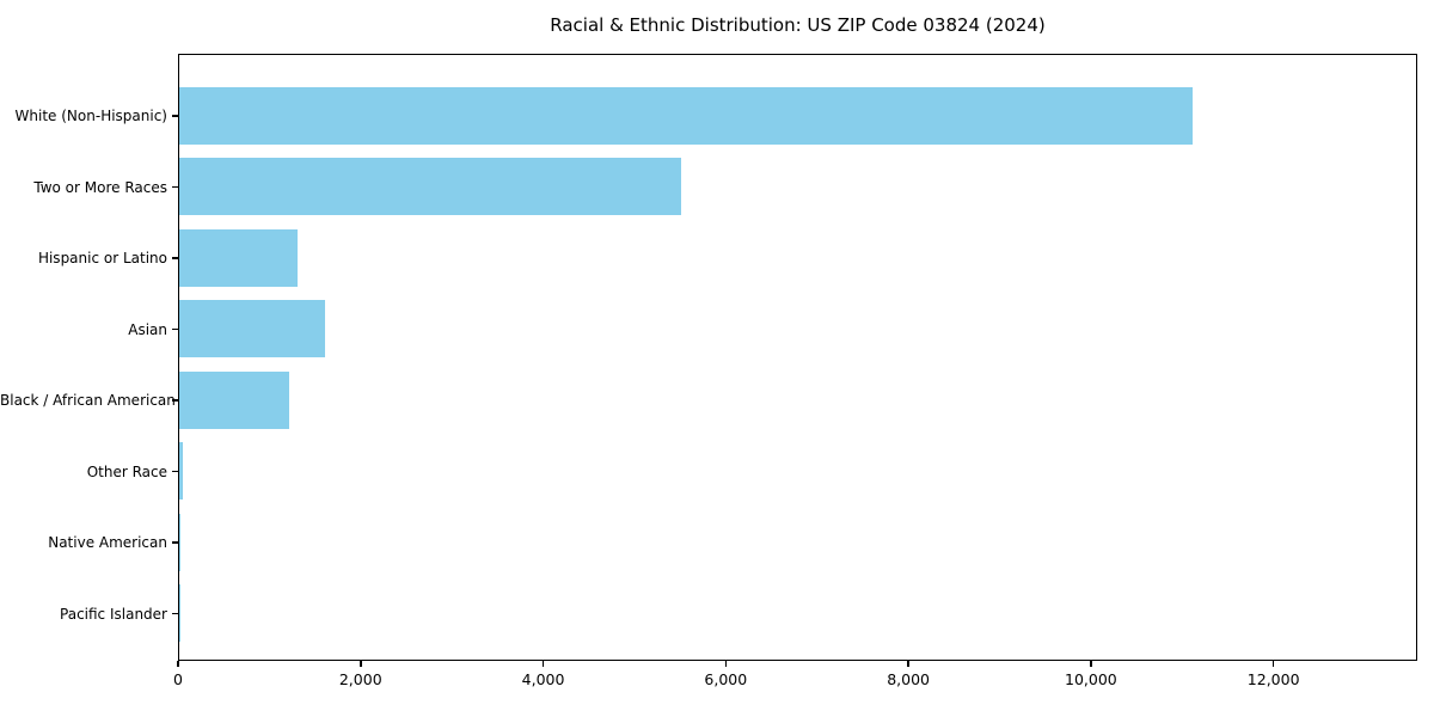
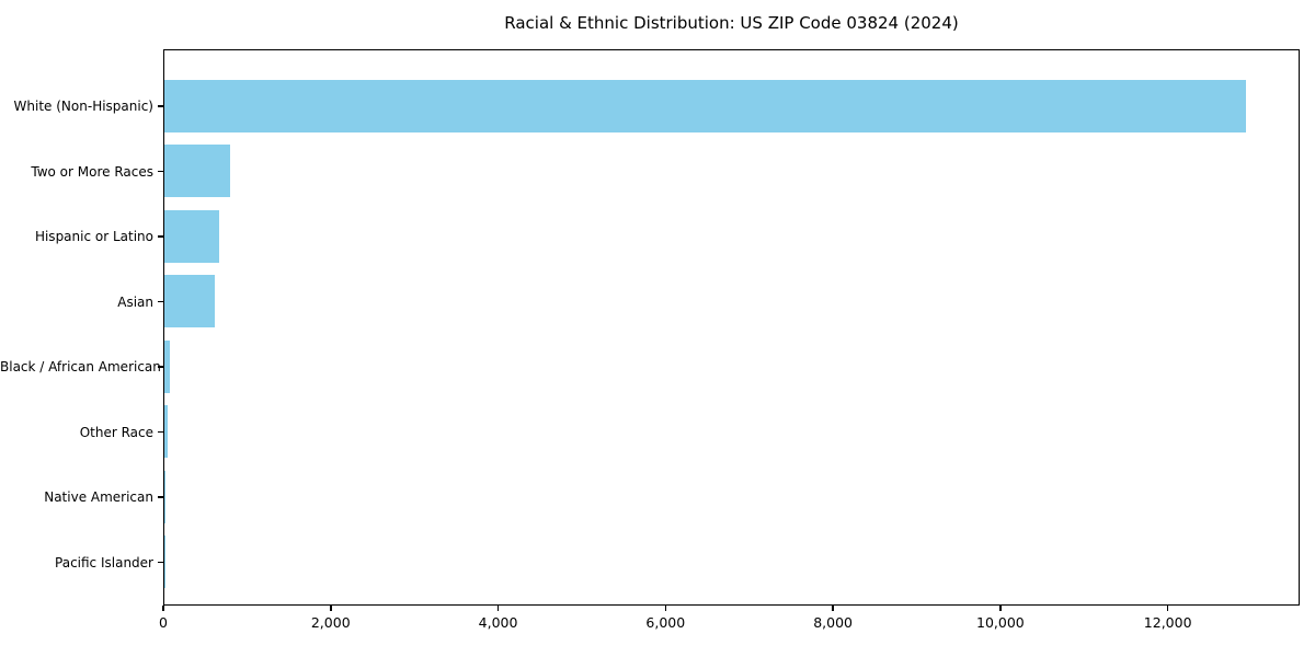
White (Non-Hispanic): 11100 -> 12900
Two or More Races: 5500 -> 800
Hispanic or Latino: 1300 -> 700
Asian: 1600 -> 600
Black / African American: 1200 -> 100
